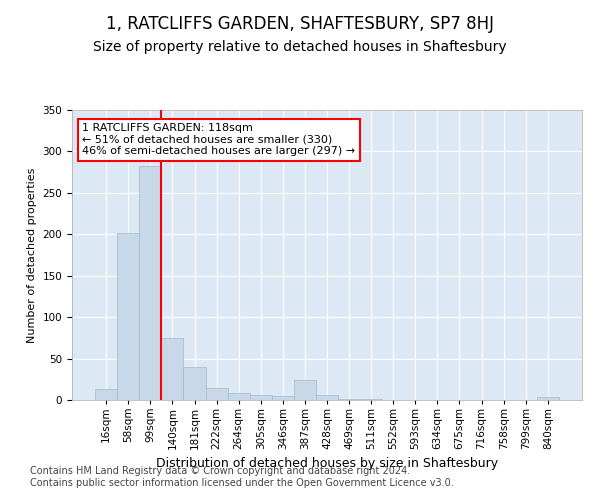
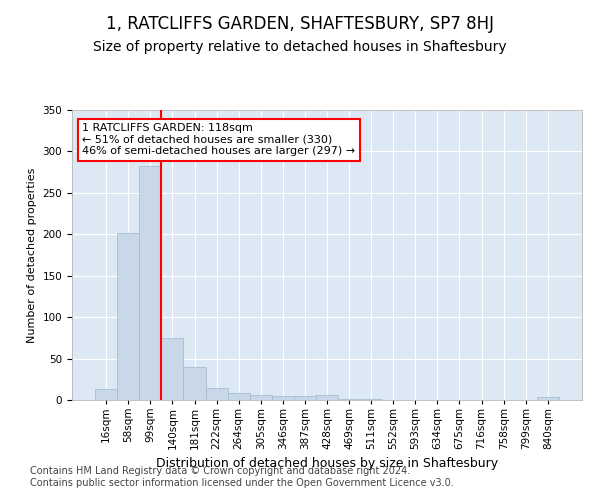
387sqm: 24 -> 5
